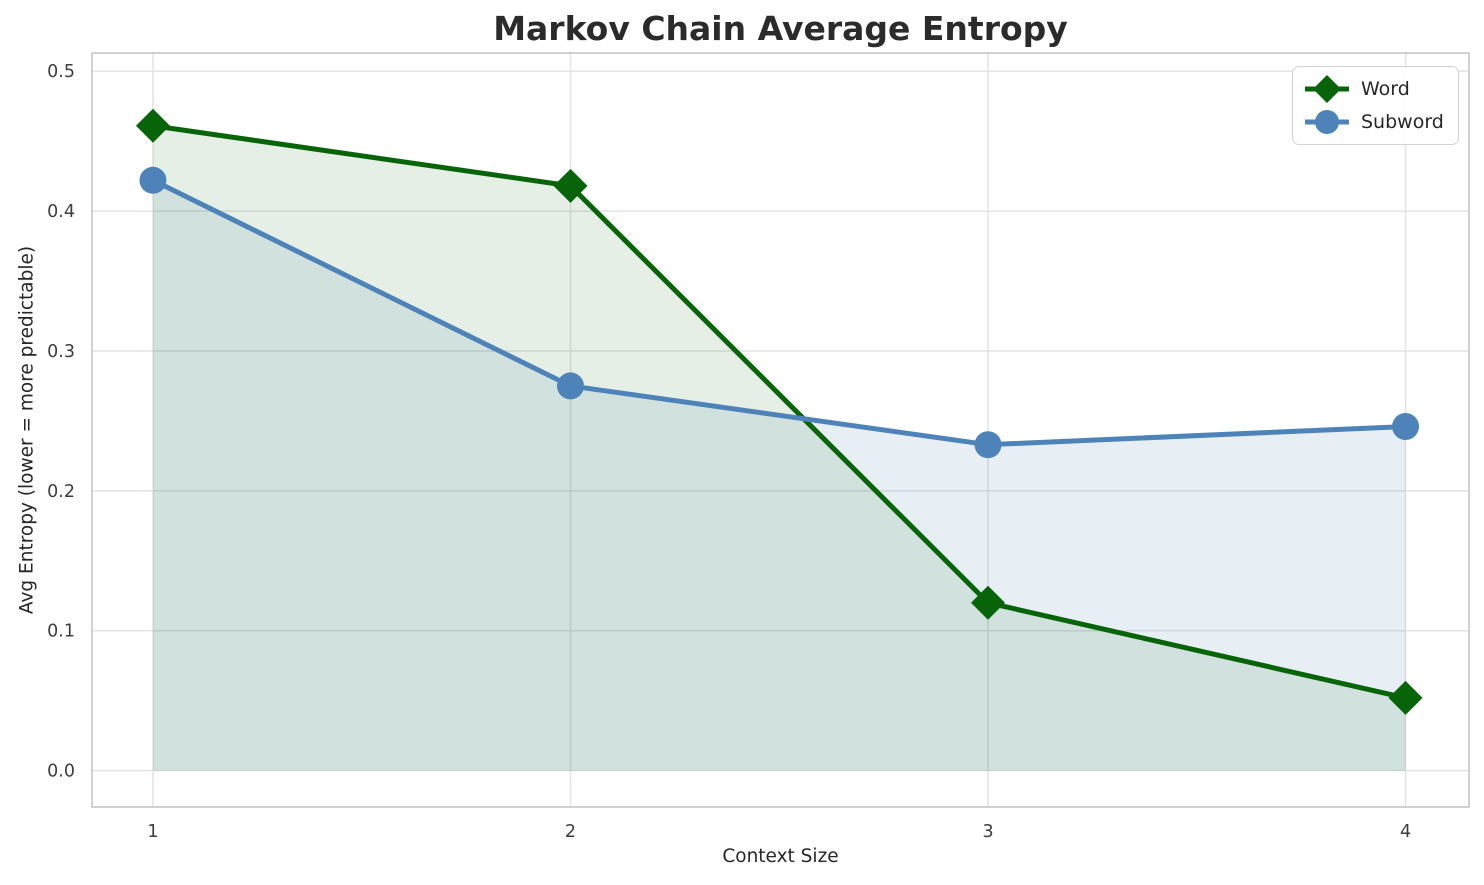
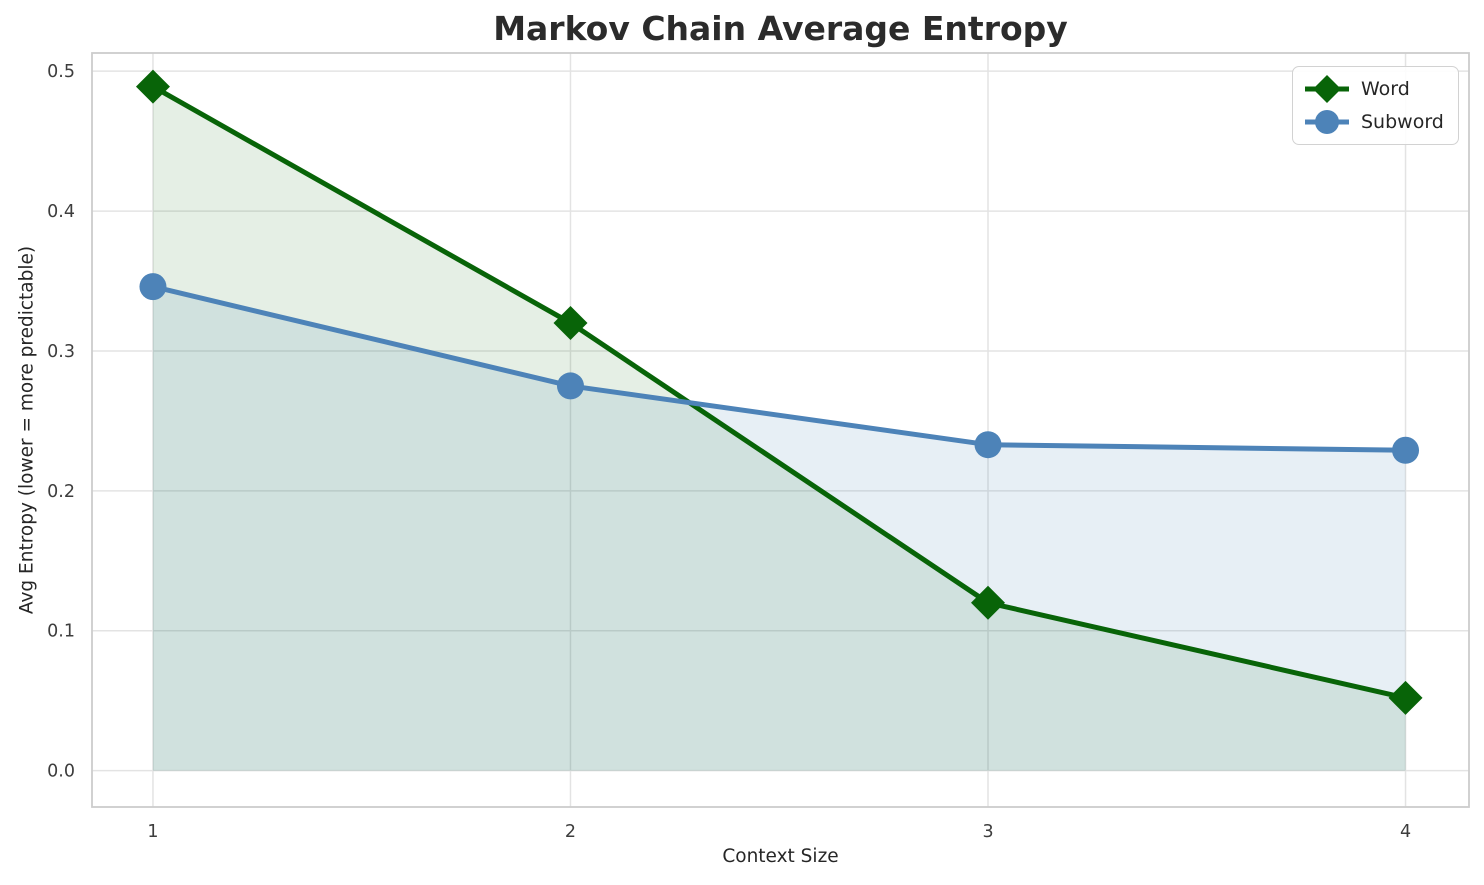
Word/1: 0.461 -> 0.489
Subword/1: 0.422 -> 0.346
Word/2: 0.418 -> 0.320
Subword/4: 0.246 -> 0.229
